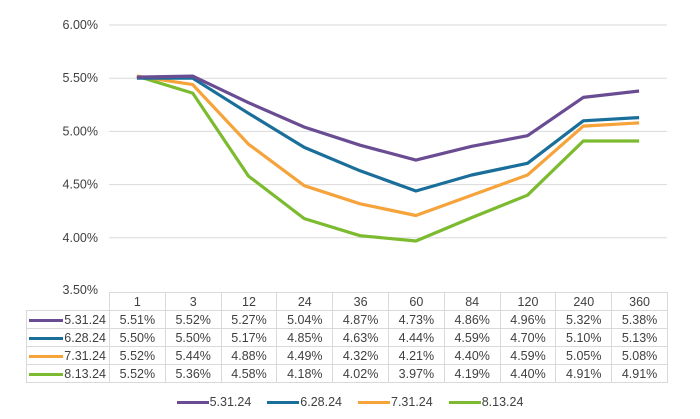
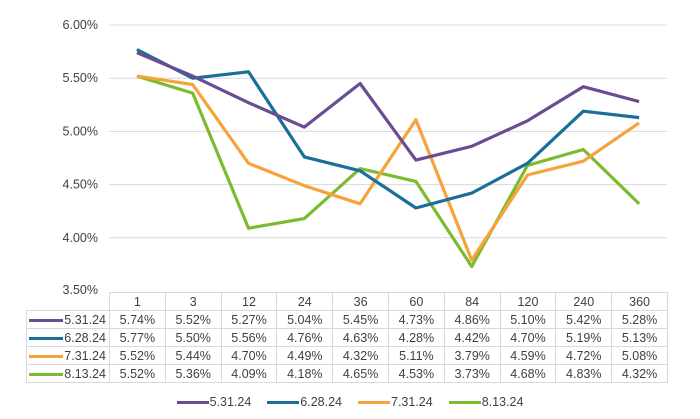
5.31.24/1: 5.51% -> 5.74%
6.28.24/1: 5.50% -> 5.77%
6.28.24/12: 5.17% -> 5.56%
7.31.24/12: 4.88% -> 4.70%
8.13.24/12: 4.58% -> 4.09%
6.28.24/24: 4.85% -> 4.76%
5.31.24/36: 4.87% -> 5.45%
8.13.24/36: 4.02% -> 4.65%
6.28.24/60: 4.44% -> 4.28%
7.31.24/60: 4.21% -> 5.11%
8.13.24/60: 3.97% -> 4.53%
6.28.24/84: 4.59% -> 4.42%
7.31.24/84: 4.40% -> 3.79%
8.13.24/84: 4.19% -> 3.73%
5.31.24/120: 4.96% -> 5.10%
8.13.24/120: 4.40% -> 4.68%
5.31.24/240: 5.32% -> 5.42%
6.28.24/240: 5.10% -> 5.19%
7.31.24/240: 5.05% -> 4.72%
8.13.24/240: 4.91% -> 4.83%
5.31.24/360: 5.38% -> 5.28%
8.13.24/360: 4.91% -> 4.32%
